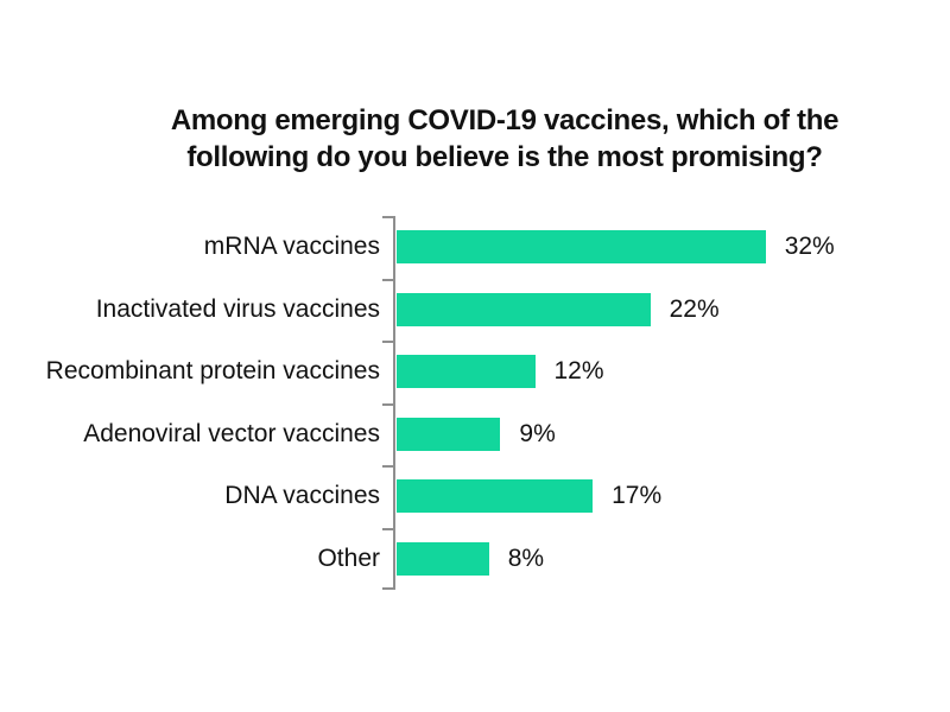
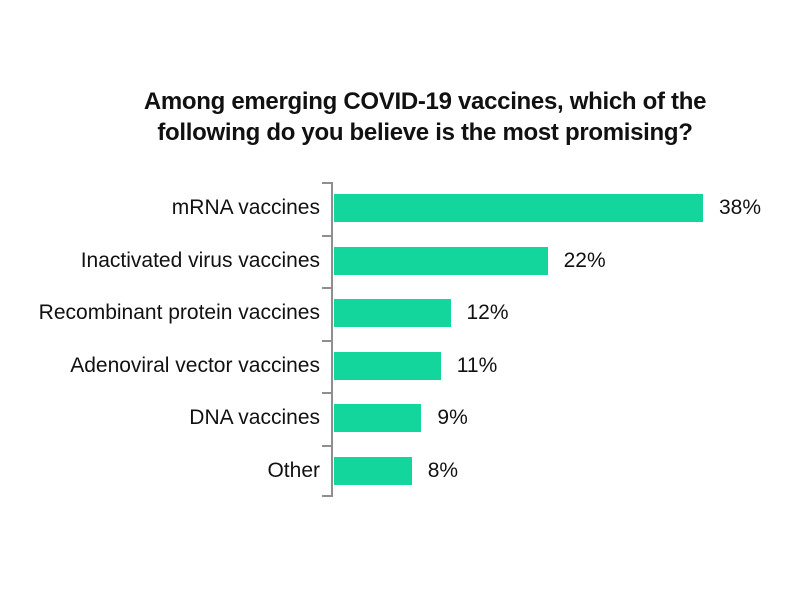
mRNA vaccines: 32% -> 38%
Adenoviral vector vaccines: 9% -> 11%
DNA vaccines: 17% -> 9%
